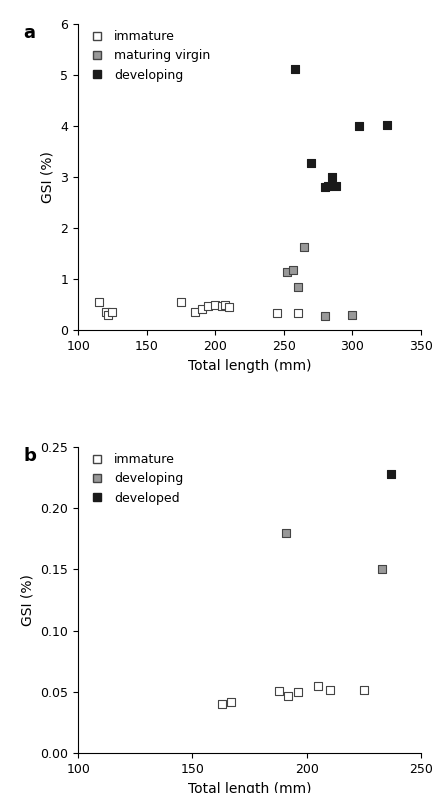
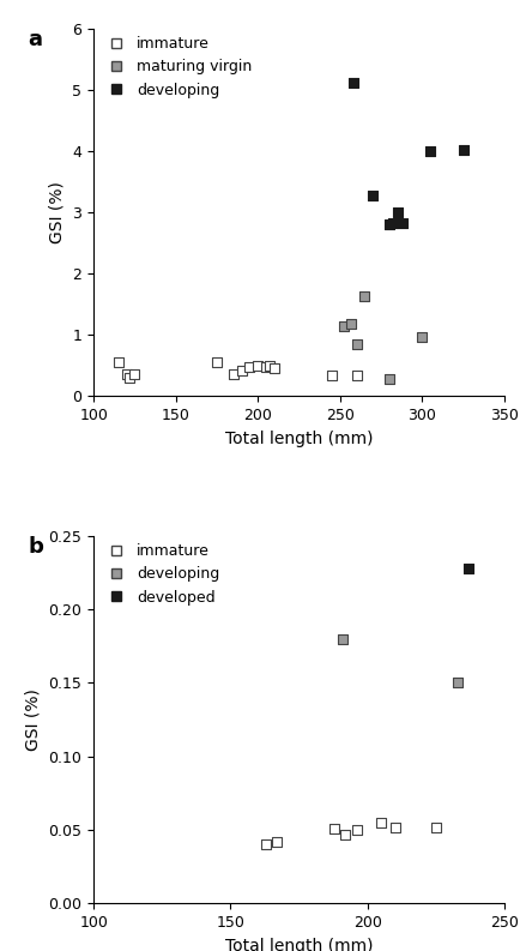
maturing virgin/300: 0.30 -> 0.96
